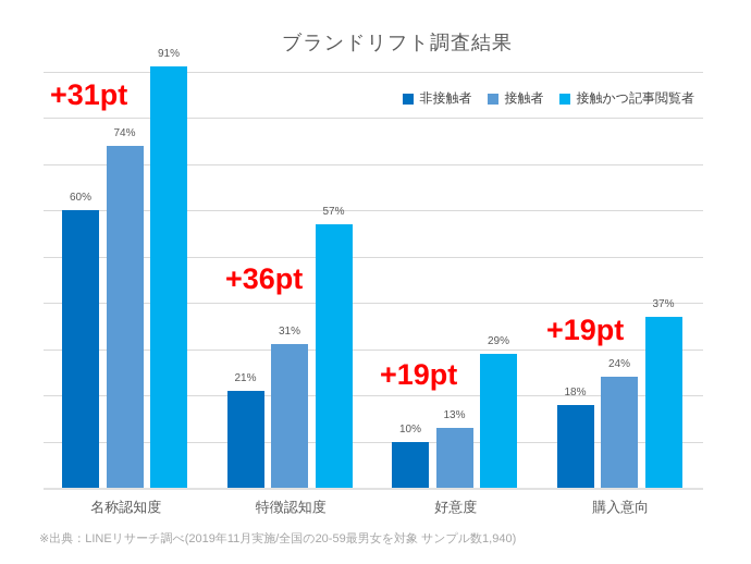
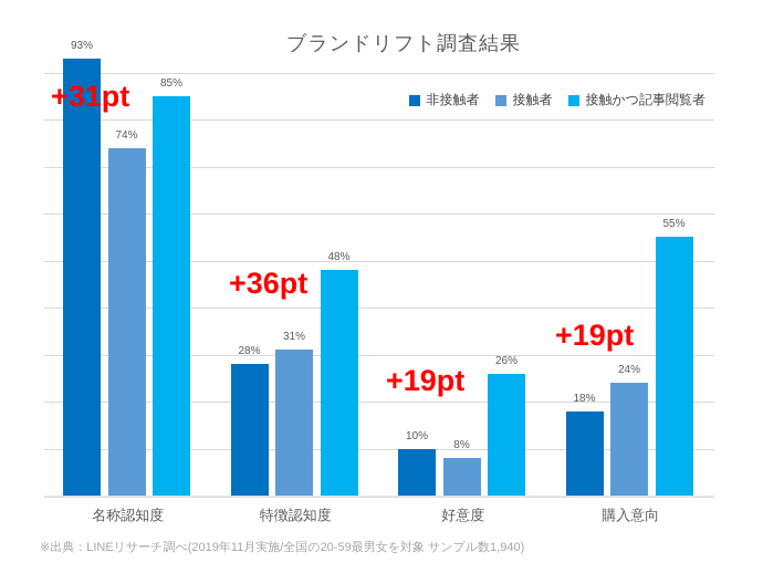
非接触者/名称認知度: 60% -> 93%
接触かつ記事閲覧者/名称認知度: 91% -> 85%
非接触者/特徴認知度: 21% -> 28%
接触かつ記事閲覧者/特徴認知度: 57% -> 48%
接触者/好意度: 13% -> 8%
接触かつ記事閲覧者/好意度: 29% -> 26%
接触かつ記事閲覧者/購入意向: 37% -> 55%
